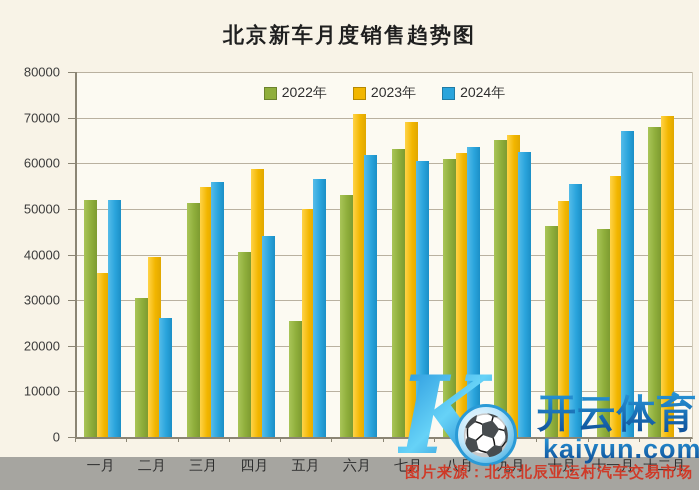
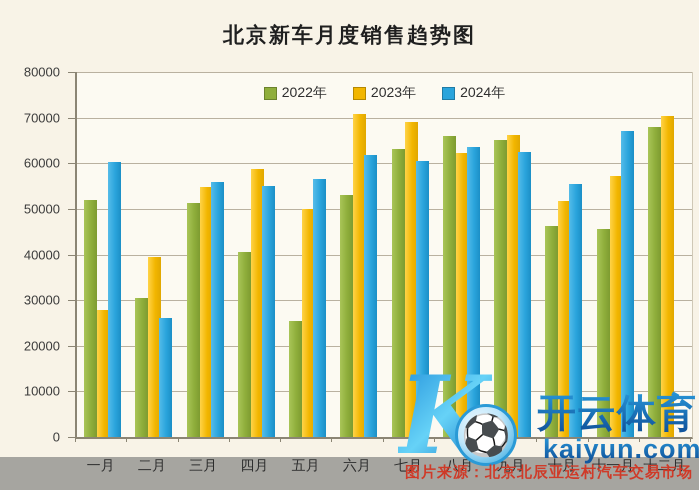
2023年/一月: 36000 -> 28000
2024年/一月: 52000 -> 60000
2024年/四月: 44000 -> 55000
2022年/八月: 61000 -> 66000
